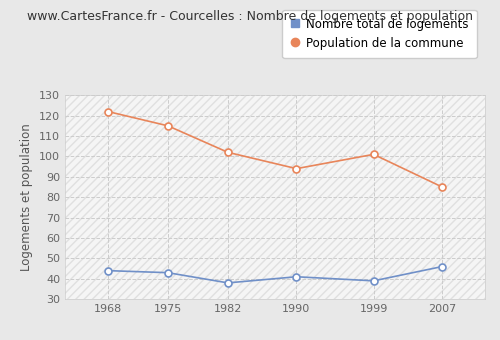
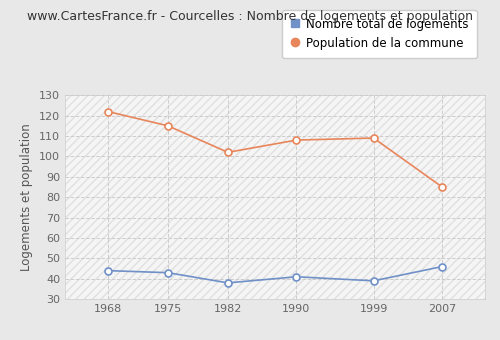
Population de la commune/1990: 94 -> 108
Population de la commune/1999: 101 -> 109
